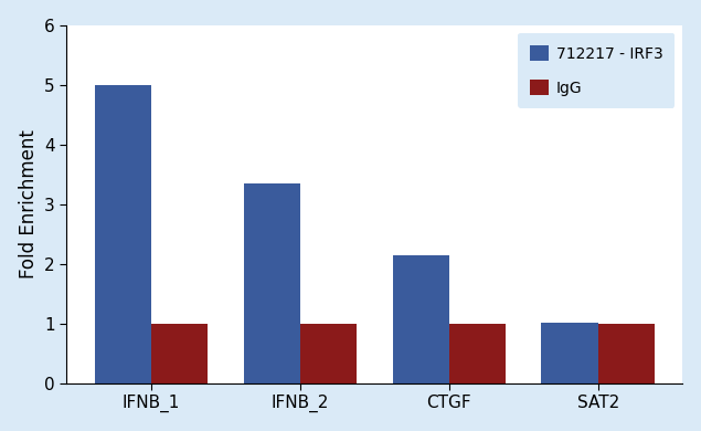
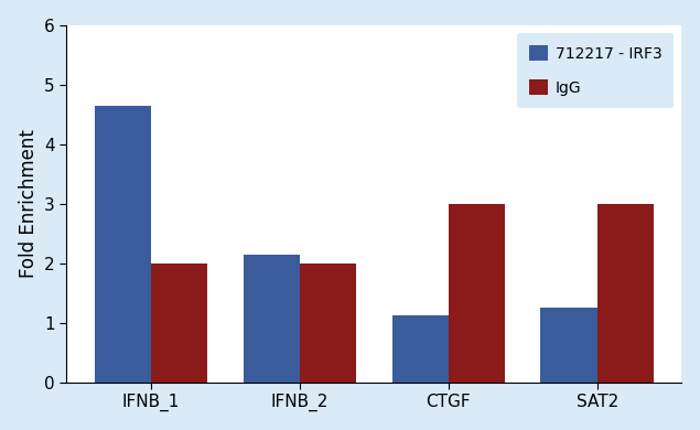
712217 - IRF3/IFNB_1: 5.00 -> 4.64
IgG/IFNB_1: 1 -> 2
712217 - IRF3/IFNB_2: 3.35 -> 2.14
IgG/IFNB_2: 1 -> 2
712217 - IRF3/CTGF: 2.15 -> 1.12
IgG/CTGF: 1 -> 3
712217 - IRF3/SAT2: 1.02 -> 1.26
IgG/SAT2: 1 -> 3
